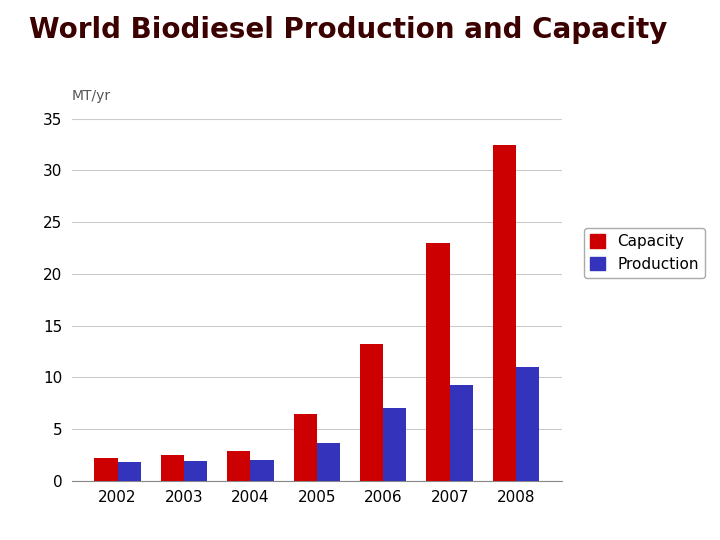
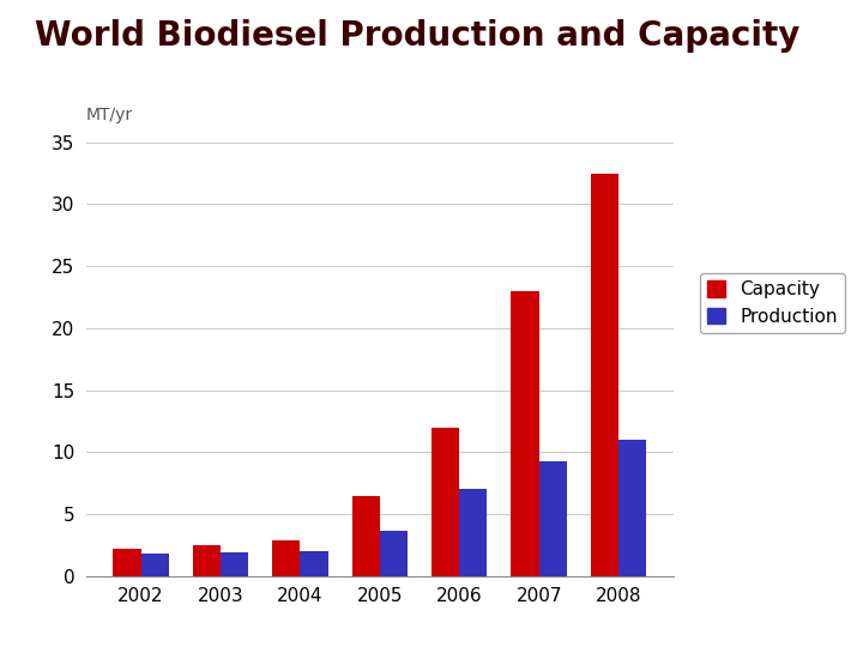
Capacity/2006: 13.2 -> 12.0
